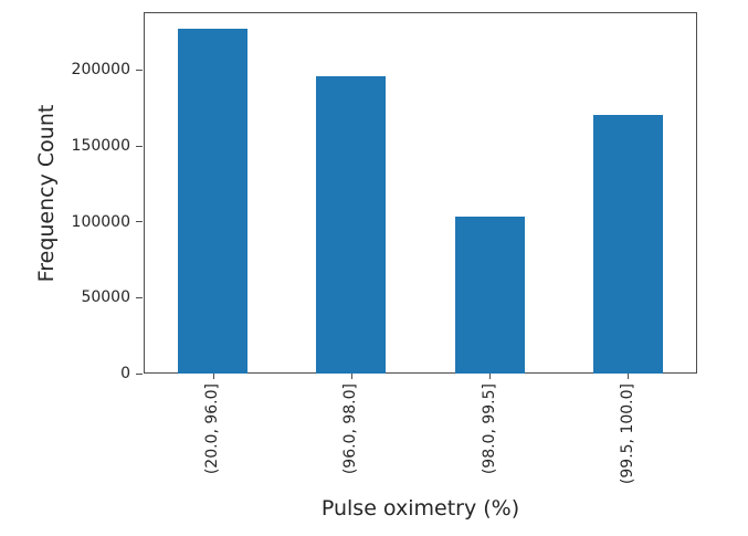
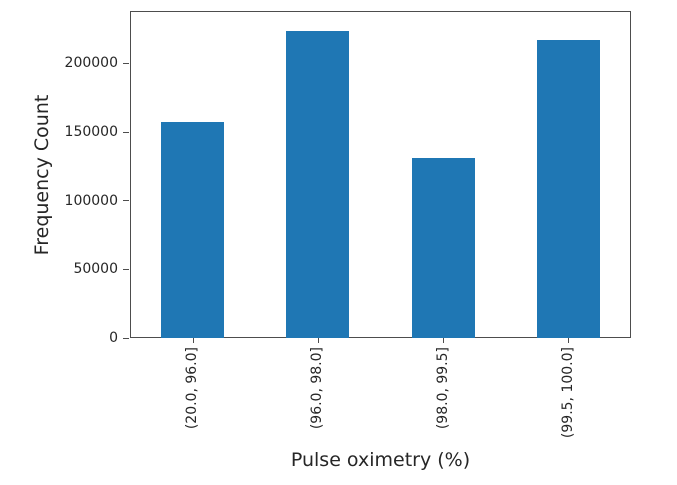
(20.0, 96.0]: 227000 -> 157000
(96.0, 98.0]: 196000 -> 223000
(98.0, 99.5]: 103000 -> 131000
(99.5, 100.0]: 170000 -> 217000
